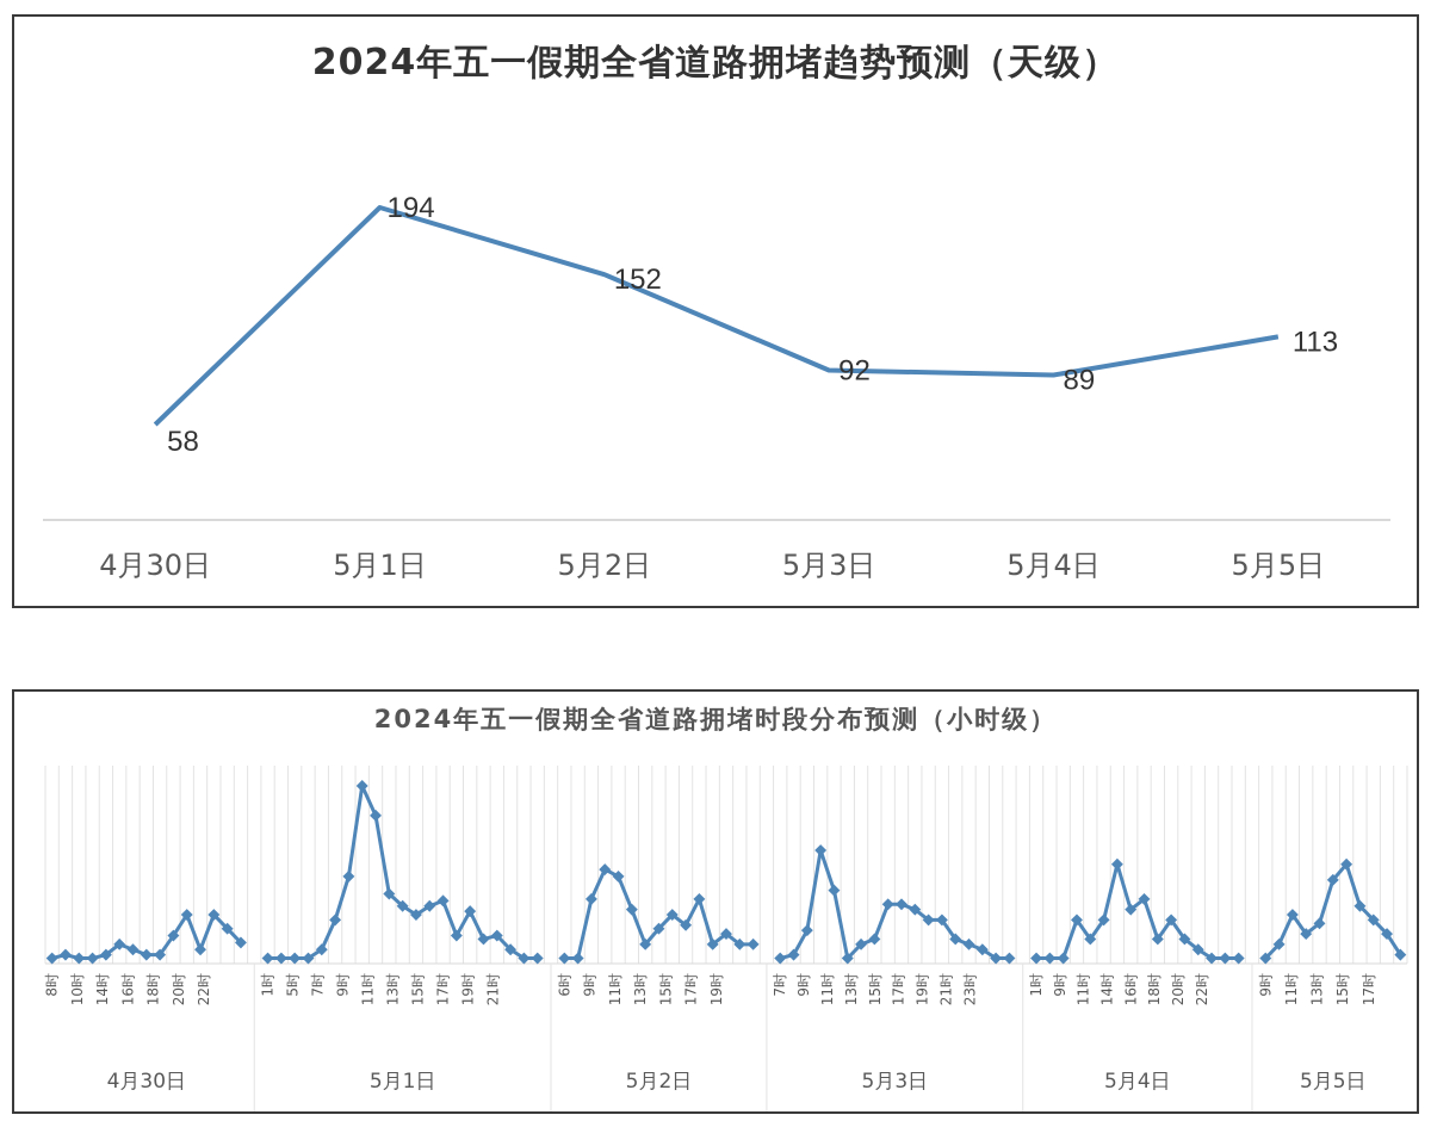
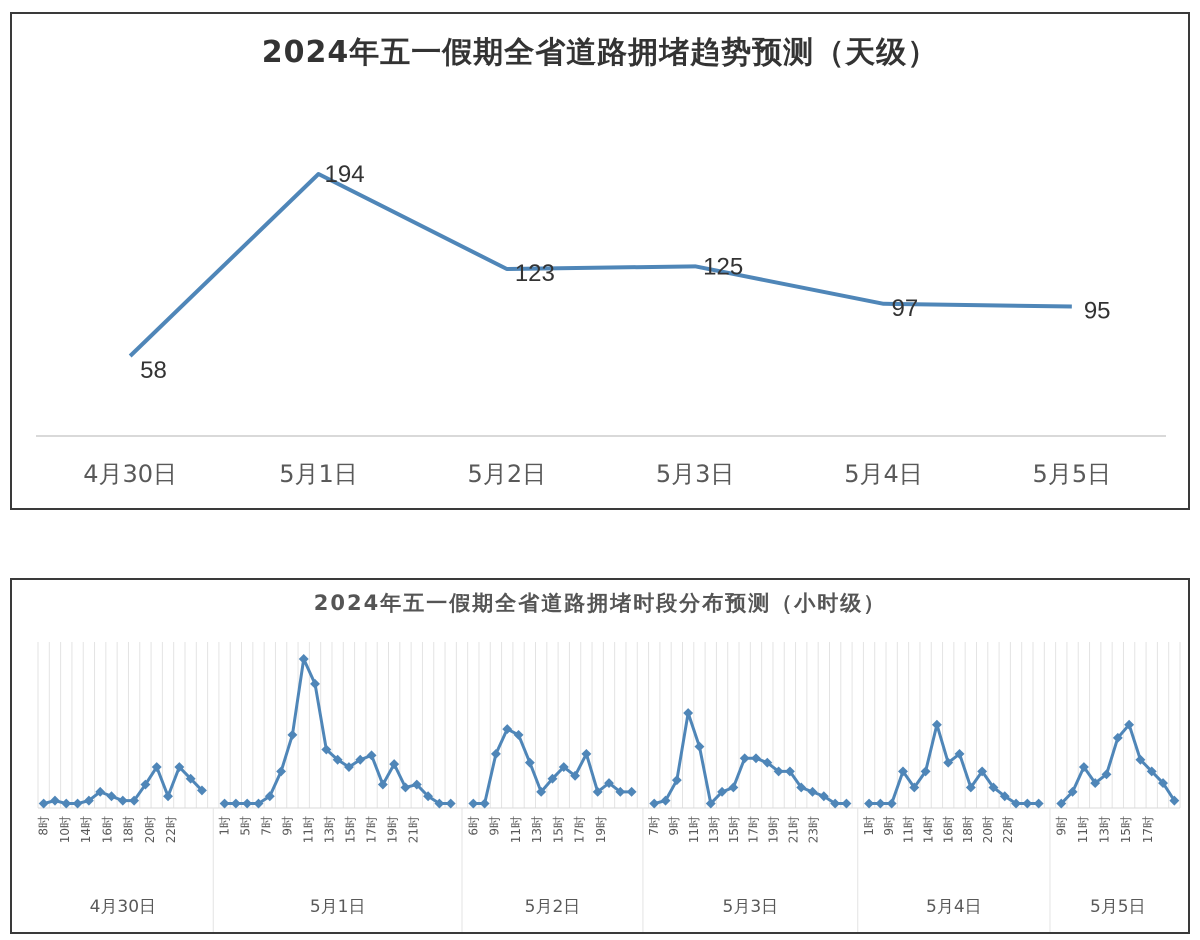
2024年五一假期全省道路拥堵趋势预测（天级）/5月2日: 152 -> 123
2024年五一假期全省道路拥堵趋势预测（天级）/5月3日: 92 -> 125
2024年五一假期全省道路拥堵趋势预测（天级）/5月4日: 89 -> 97
2024年五一假期全省道路拥堵趋势预测（天级）/5月5日: 113 -> 95
